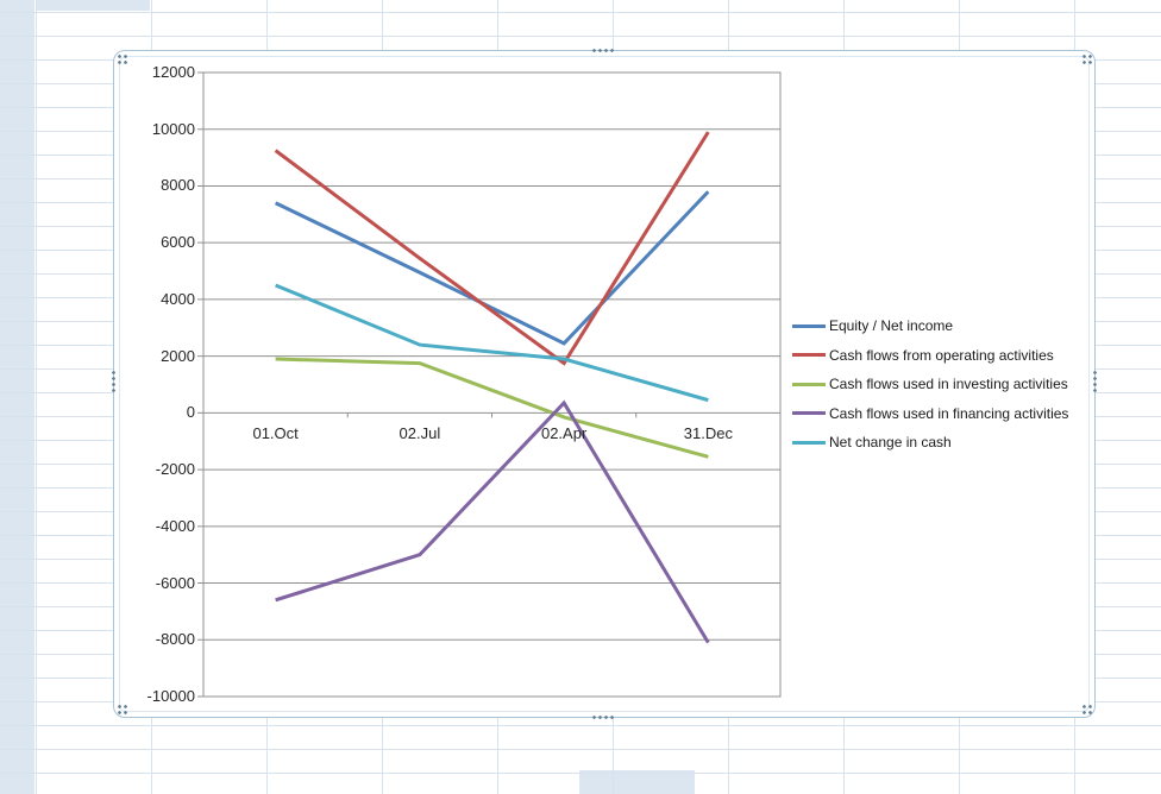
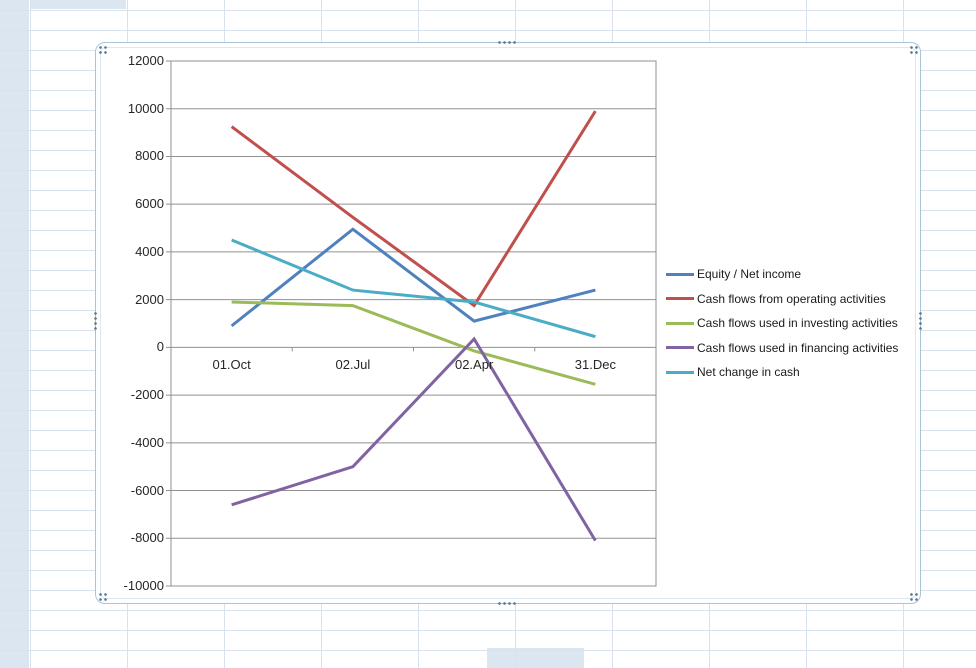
Equity / Net income/01.Oct: 7400 -> 900
Equity / Net income/02.Apr: 2400 -> 1100
Equity / Net income/31.Dec: 7800 -> 2400
